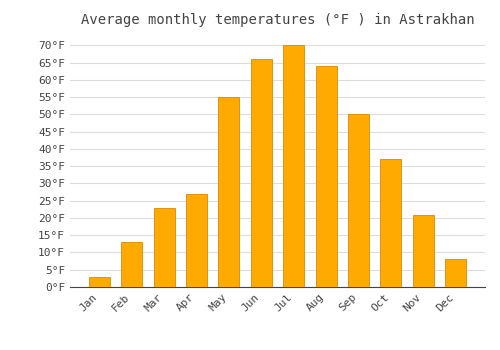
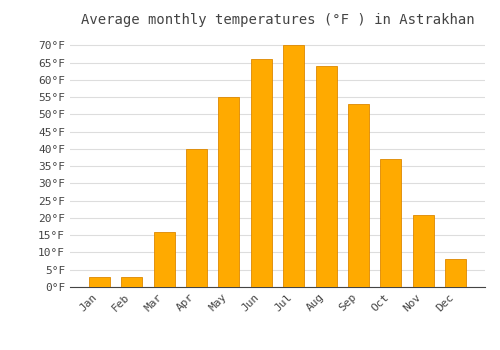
Feb: 13°F -> 3°F
Mar: 23°F -> 16°F
Apr: 27°F -> 40°F
Sep: 50°F -> 53°F
